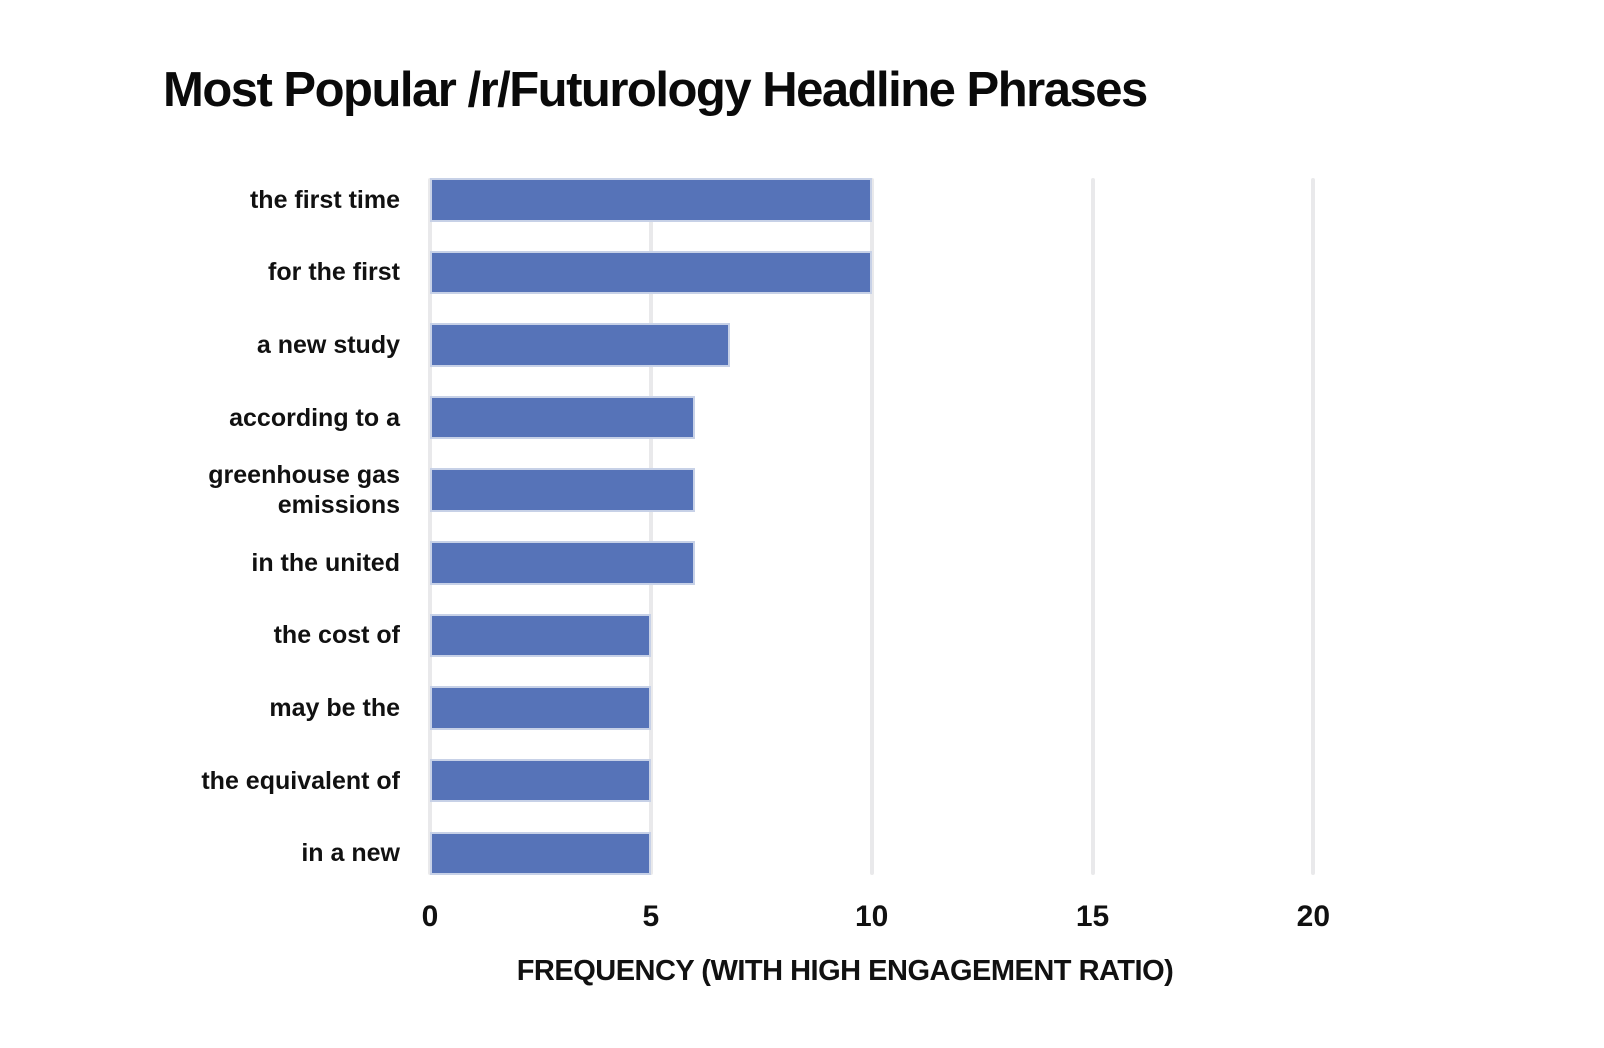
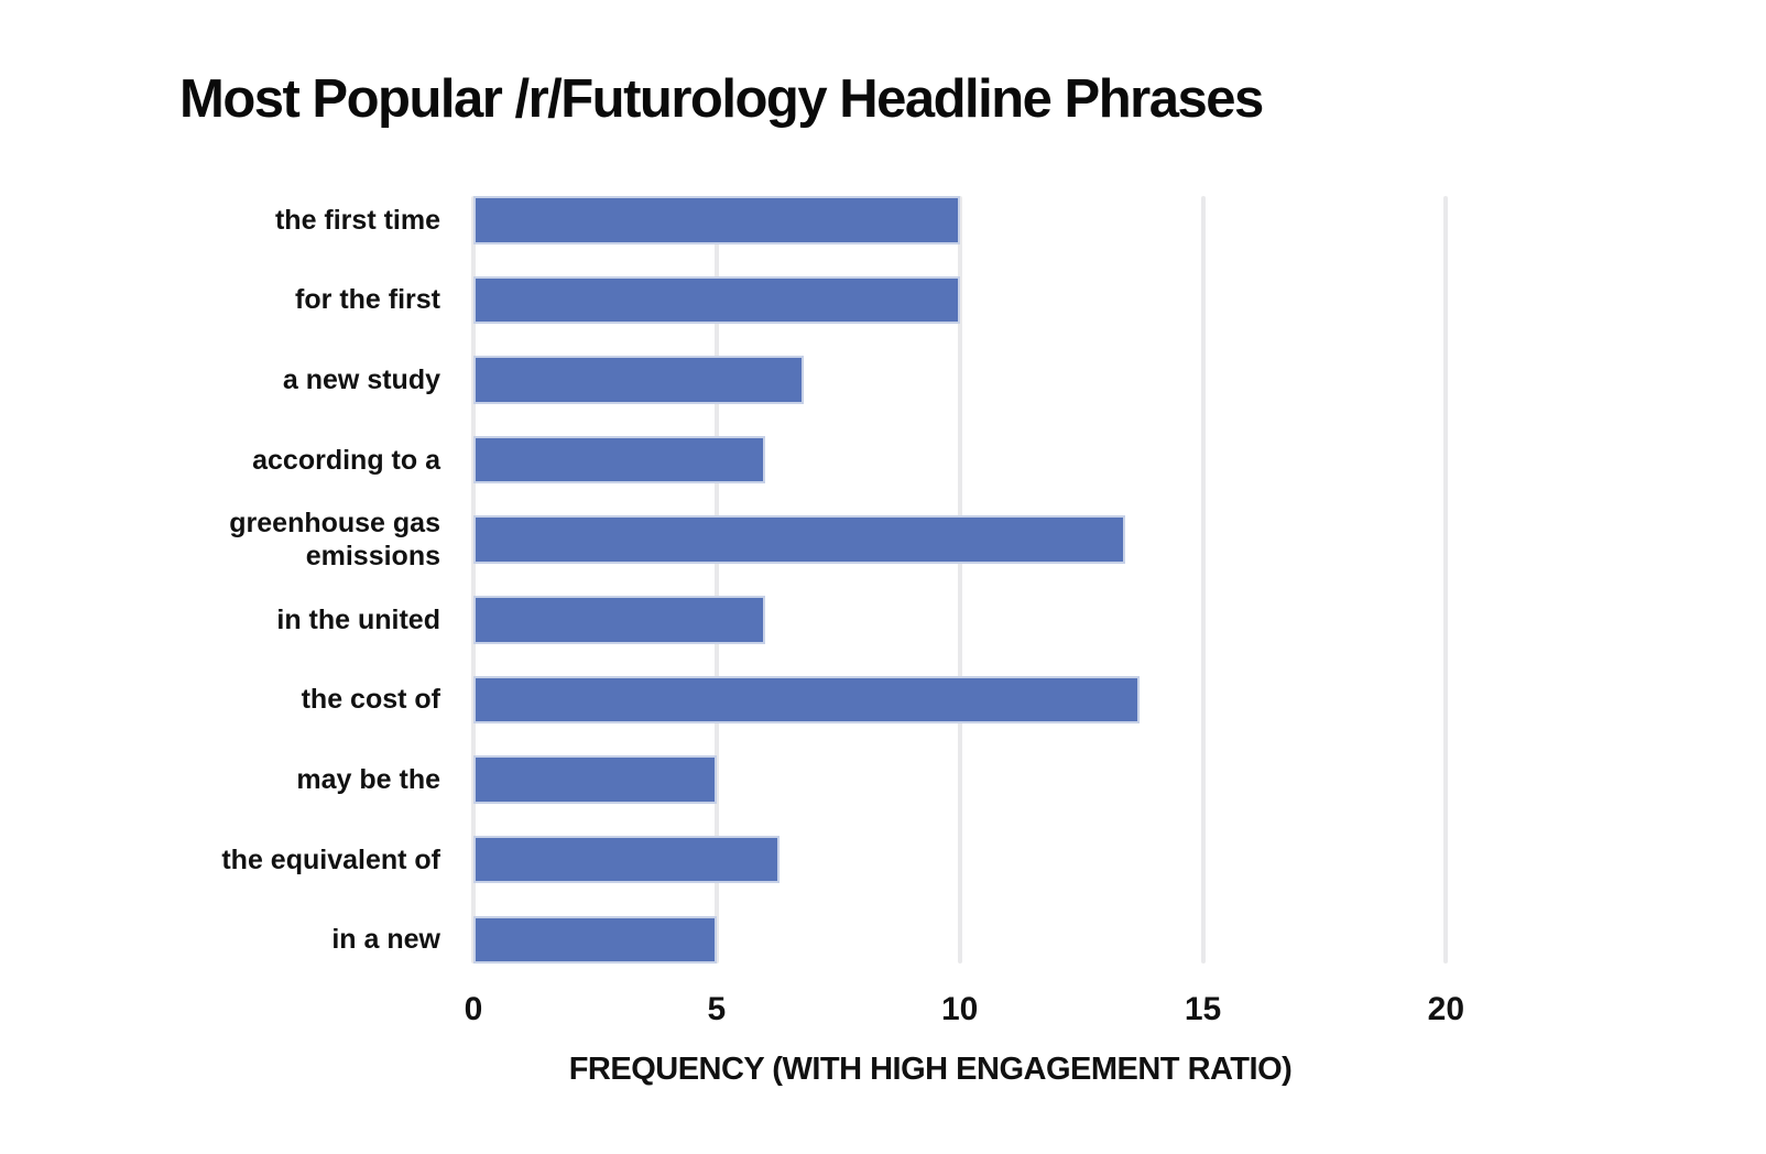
greenhouse gas emissions: 6.0 -> 13.4
the cost of: 5.0 -> 13.7
the equivalent of: 5.0 -> 6.3
